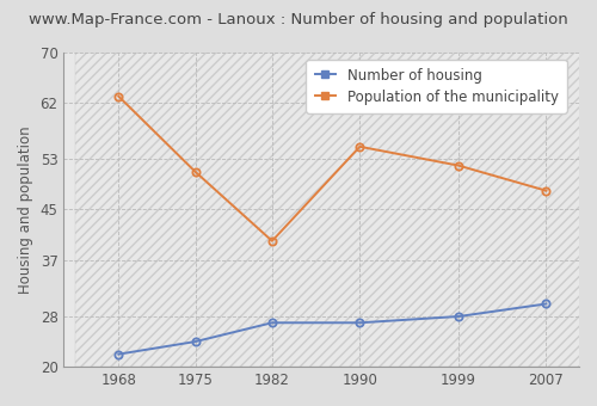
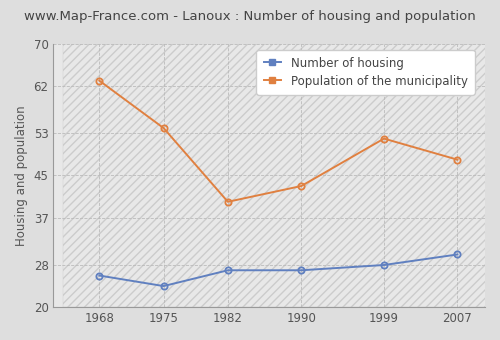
Number of housing/1968: 22 -> 26
Population of the municipality/1975: 51 -> 54
Population of the municipality/1990: 55 -> 43
